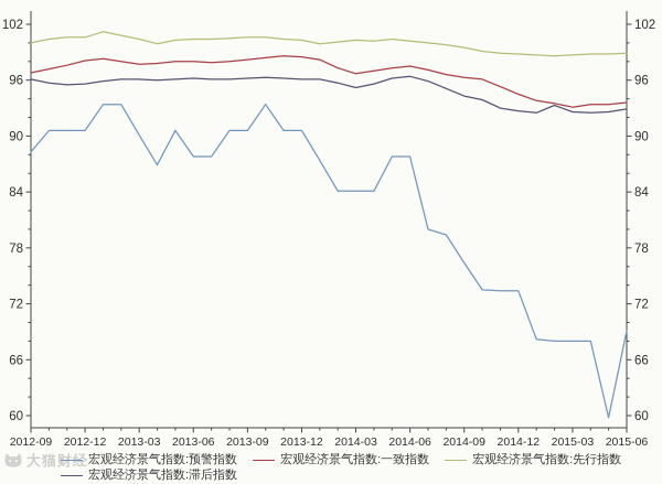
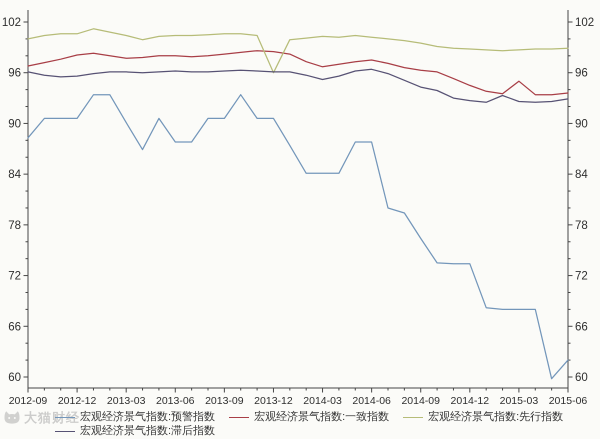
宏观经济景气指数:先行指数/2013-12: 100 -> 96
宏观经济景气指数:一致指数/2015-03: 93 -> 95
宏观经济景气指数:预警指数/2015-06: 69 -> 62
